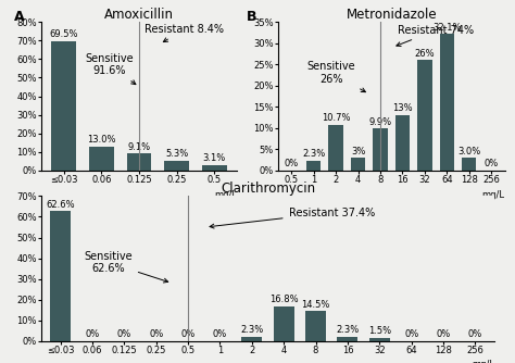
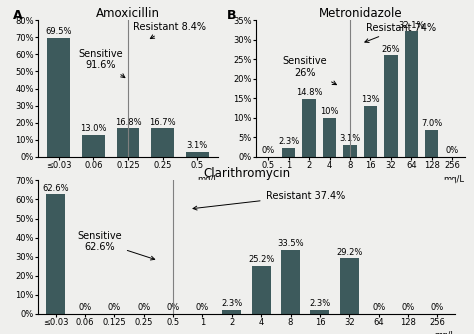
Amoxicillin/0.125: 9.1% -> 16.8%
Amoxicillin/0.25: 5.3% -> 16.7%
Metronidazole/2: 10.7% -> 14.8%
Metronidazole/4: 3% -> 10%
Metronidazole/8: 9.9% -> 3.1%
Metronidazole/128: 3.0% -> 7.0%
Clarithromycin/4: 16.8% -> 25.2%
Clarithromycin/8: 14.5% -> 33.5%
Clarithromycin/32: 1.5% -> 29.2%
